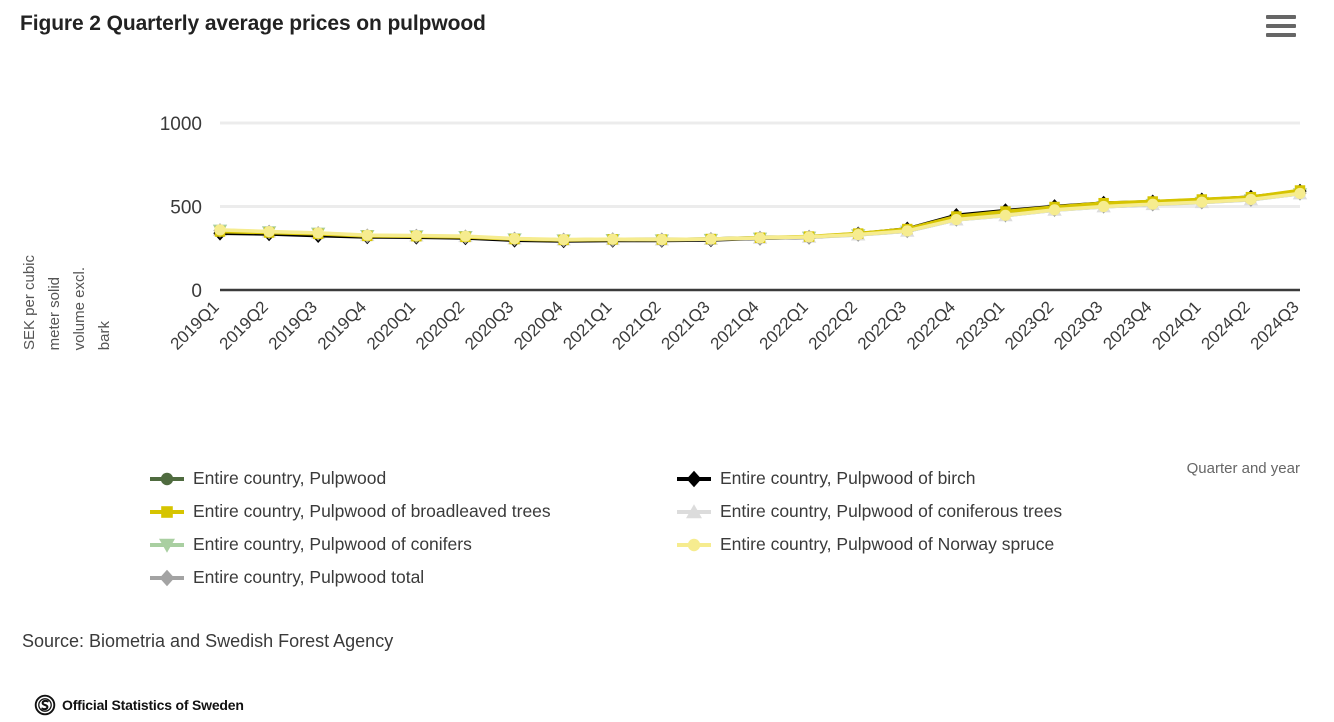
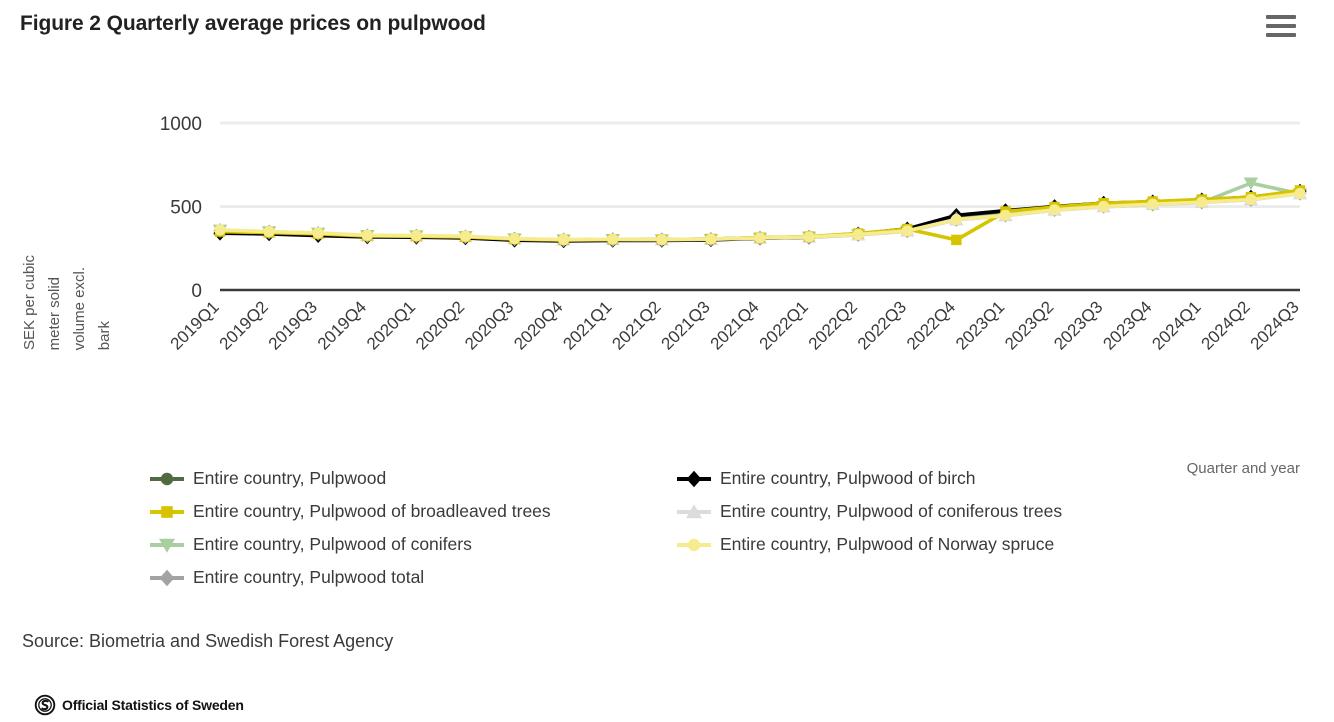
Entire country, Pulpwood of broadleaved trees/2022Q4: 440 -> 300
Entire country, Pulpwood of conifers/2024Q2: 540 -> 640
